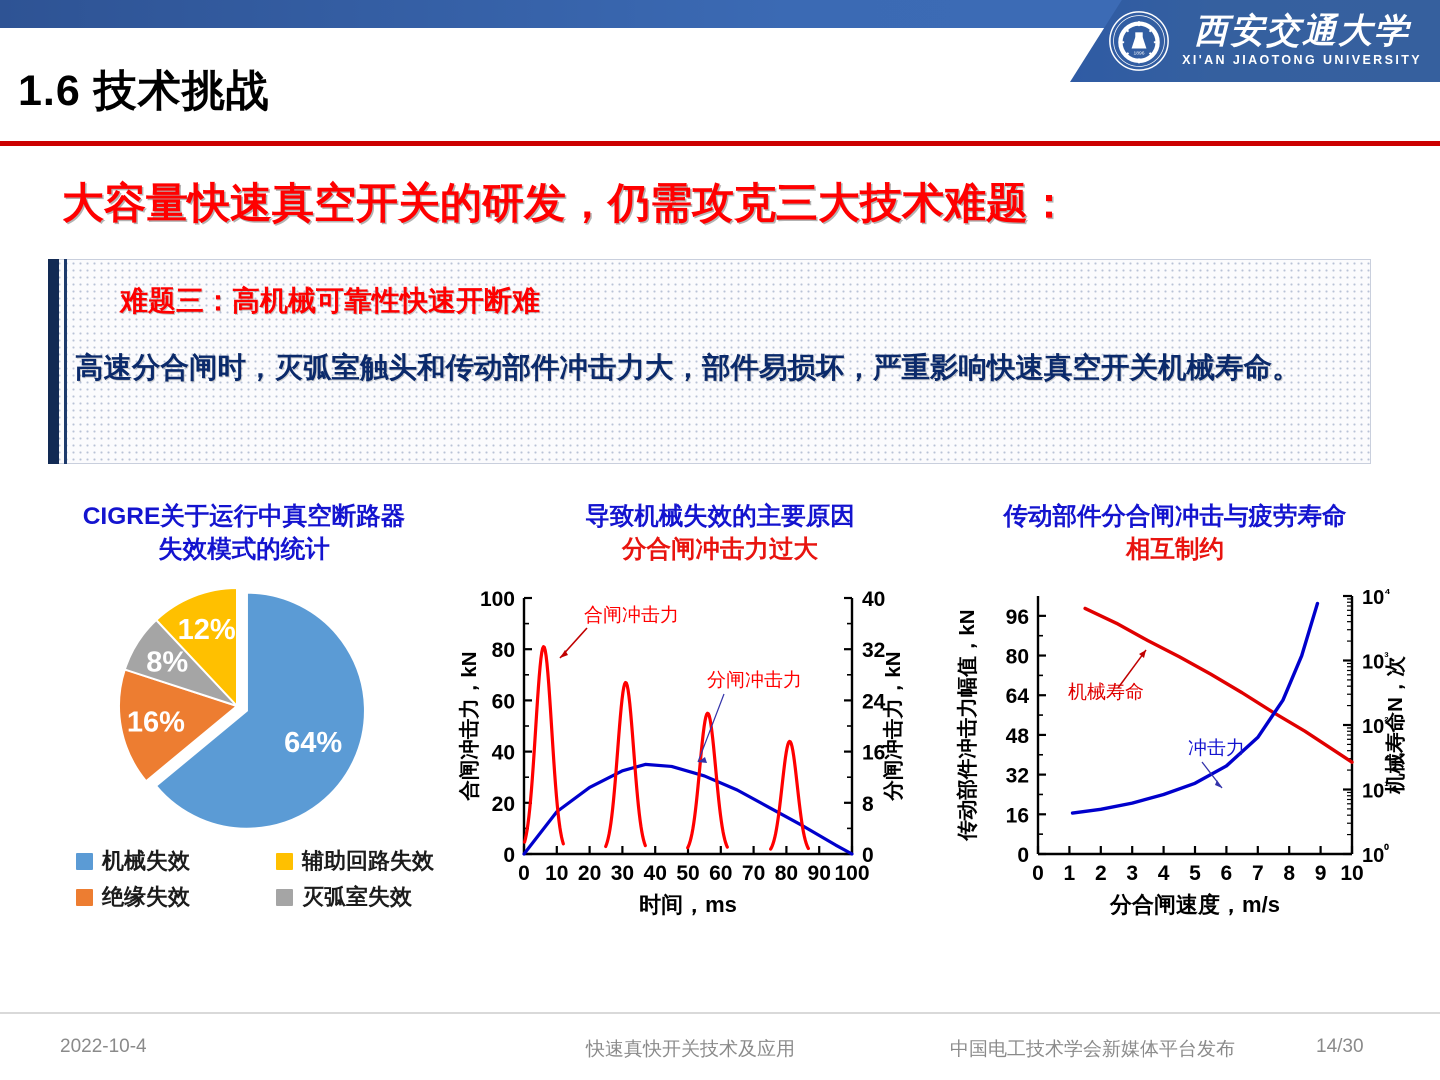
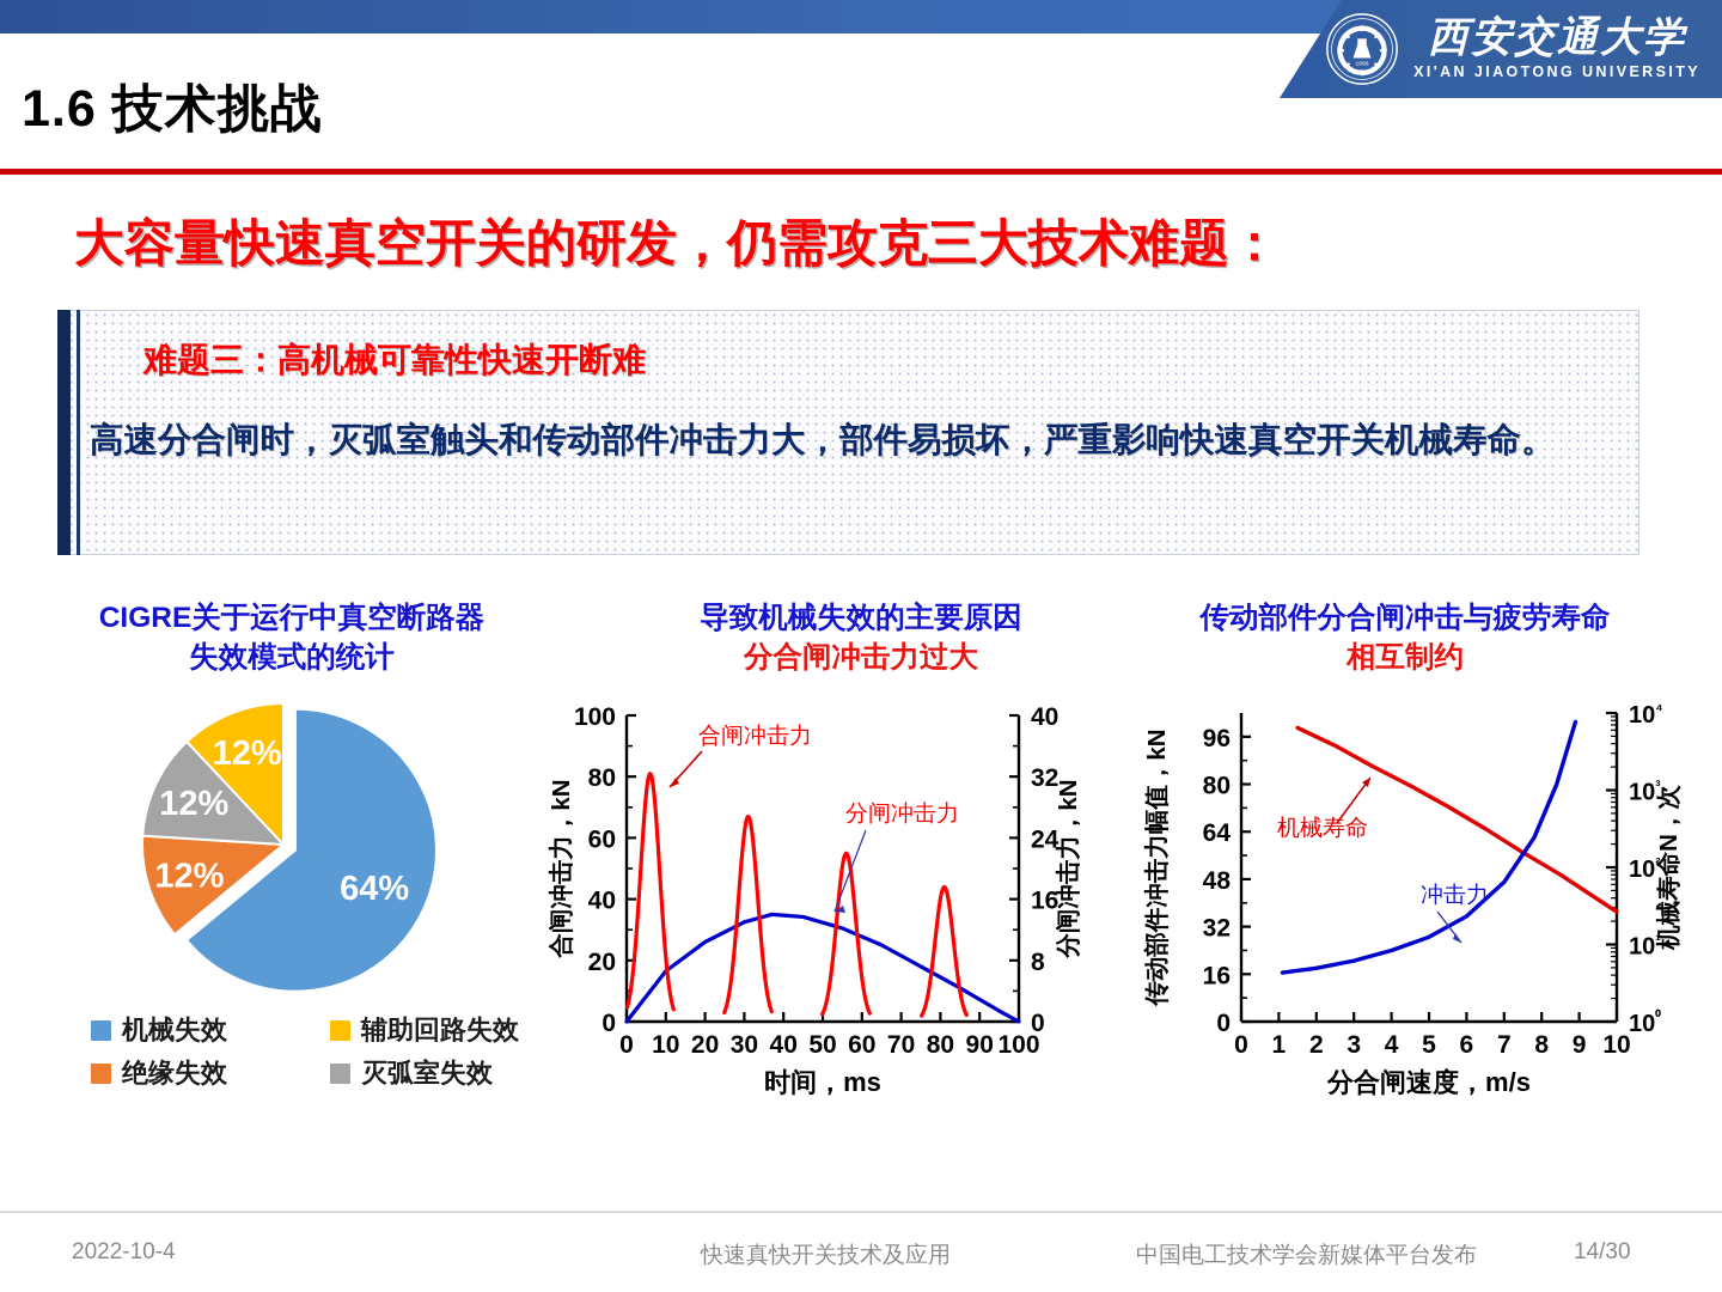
CIGRE关于运行中真空断路器失效模式的统计/绝缘失效: 16% -> 12%
CIGRE关于运行中真空断路器失效模式的统计/灭弧室失效: 8% -> 12%
